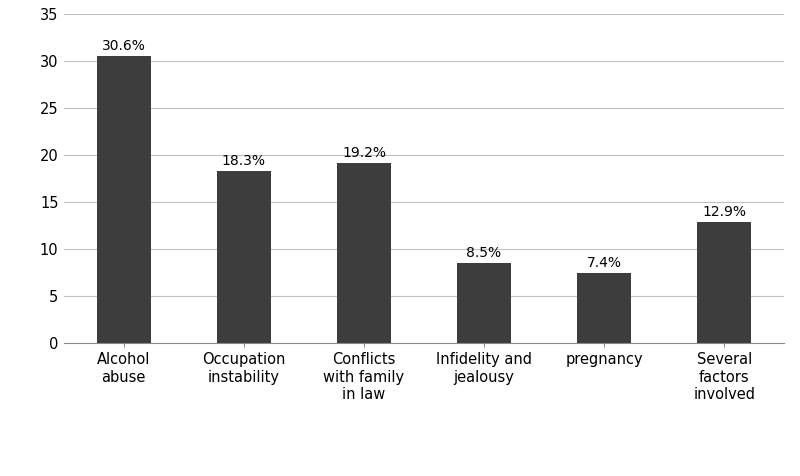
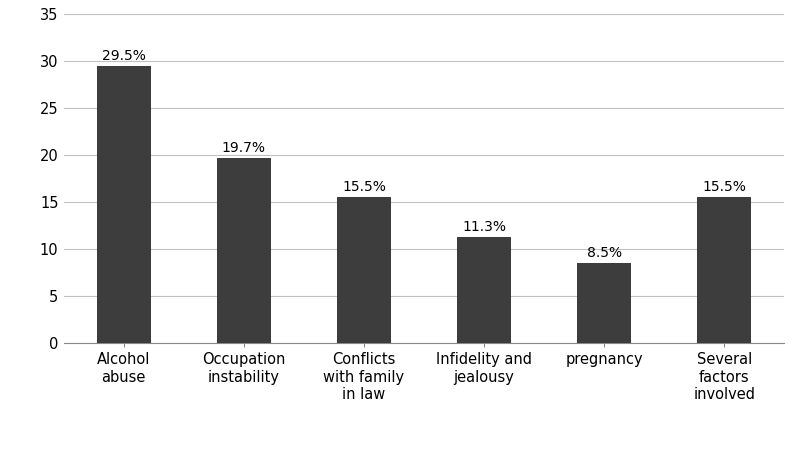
Alcohol abuse: 30.6% -> 29.5%
Occupation instability: 18.3% -> 19.7%
Conflicts with family in law: 19.2% -> 15.5%
Infidelity and jealousy: 8.5% -> 11.3%
pregnancy: 7.4% -> 8.5%
Several factors involved: 12.9% -> 15.5%
